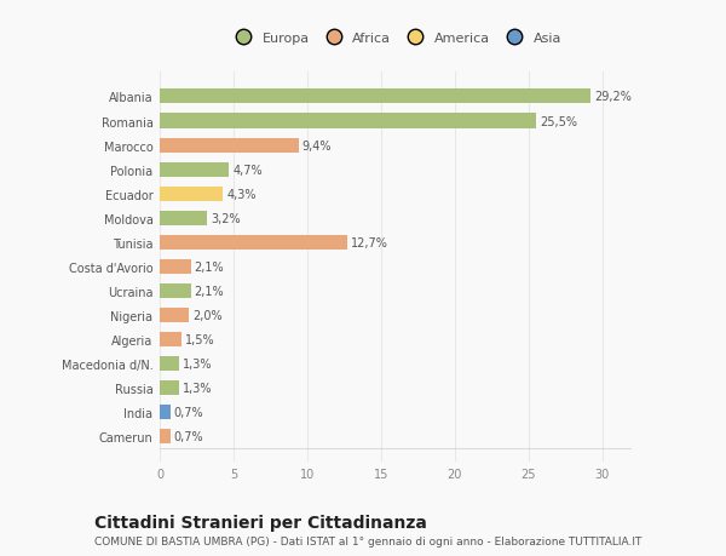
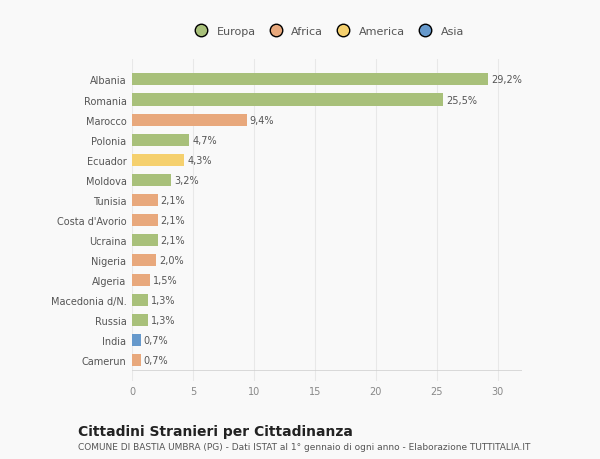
Tunisia: 12,7% -> 2,1%
